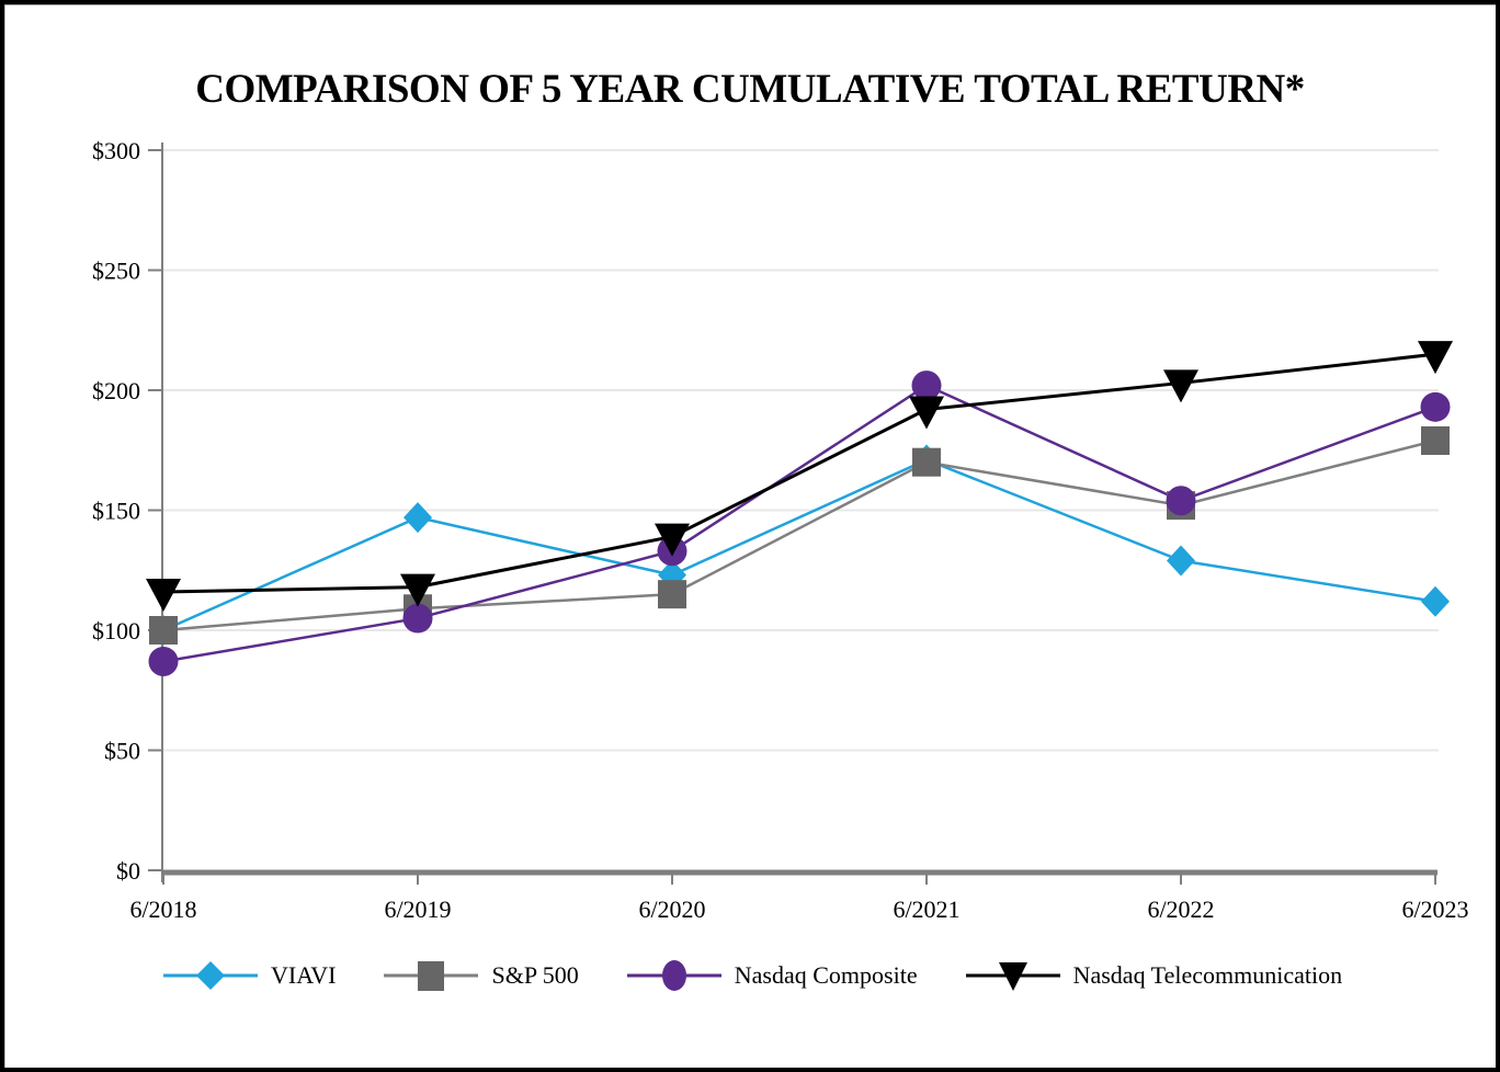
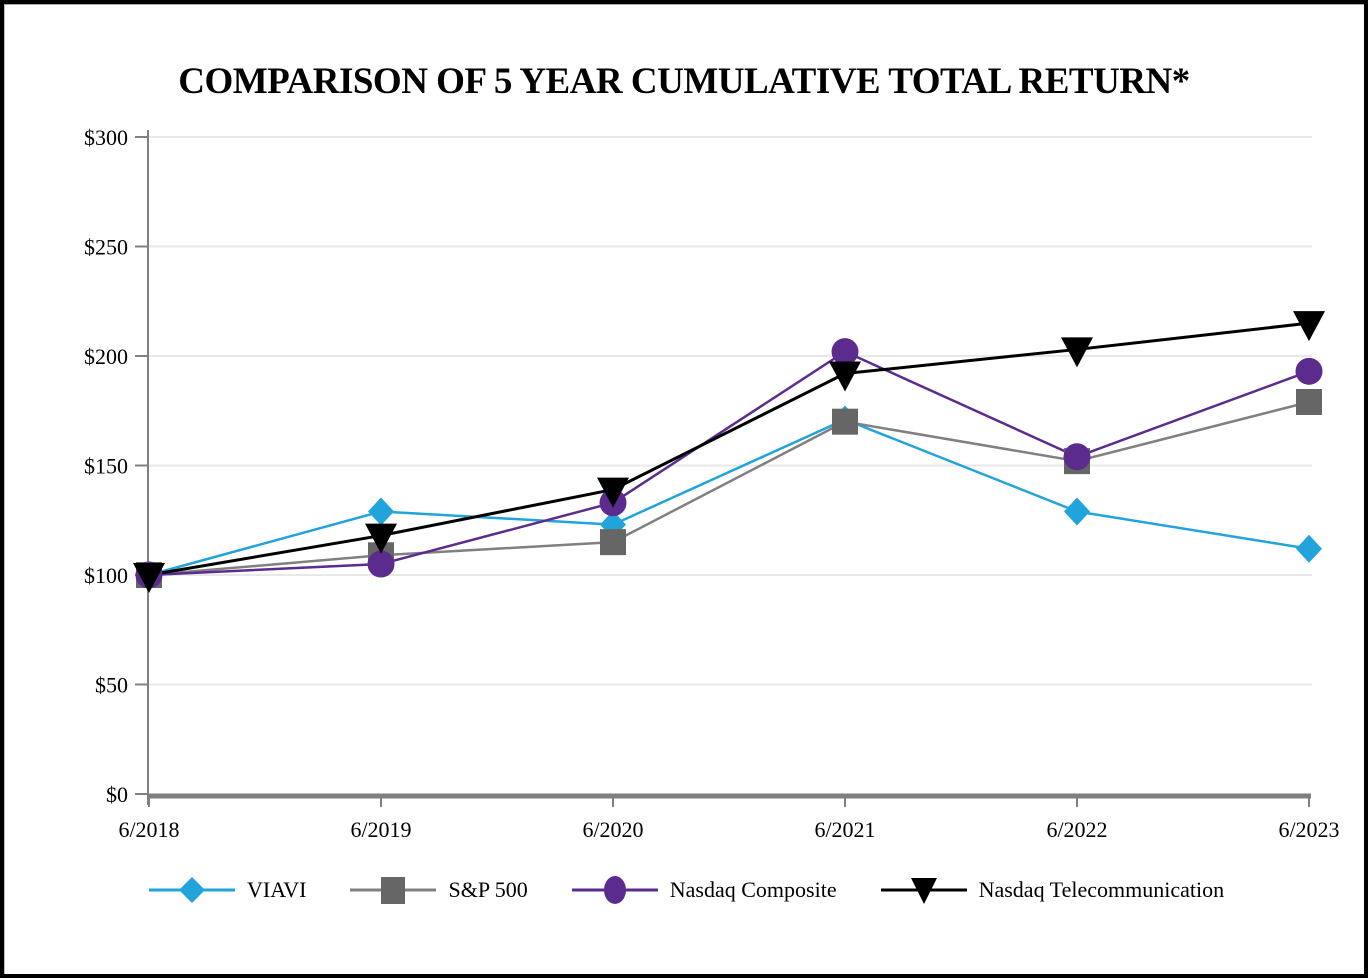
Nasdaq Composite/6/2018: $87 -> $100
Nasdaq Telecommunication/6/2018: $116 -> $100
VIAVI/6/2019: $147 -> $129
